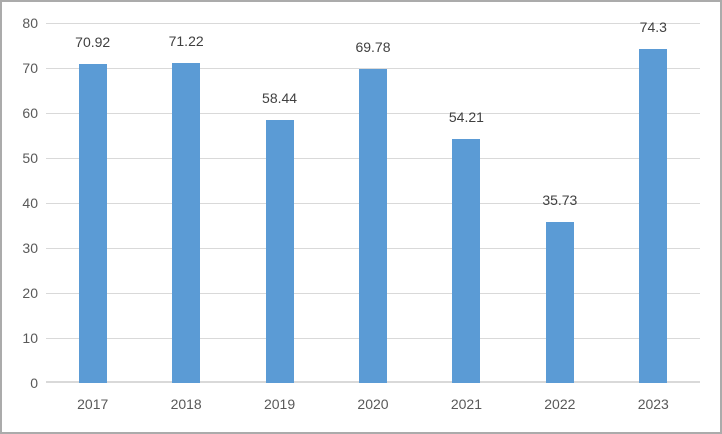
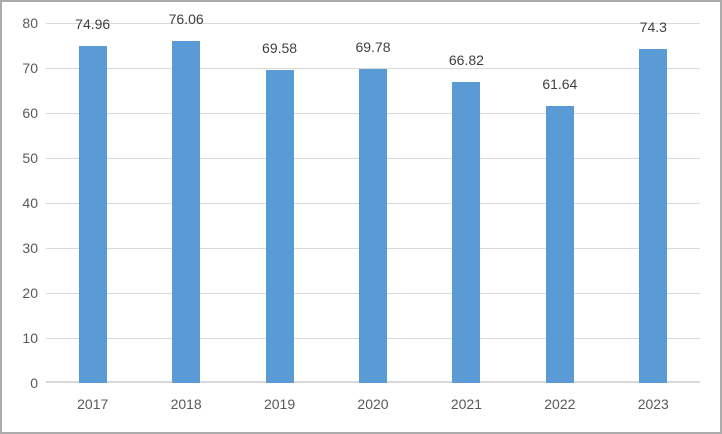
2017: 70.92 -> 74.96
2018: 71.22 -> 76.06
2019: 58.44 -> 69.58
2021: 54.21 -> 66.82
2022: 35.73 -> 61.64
